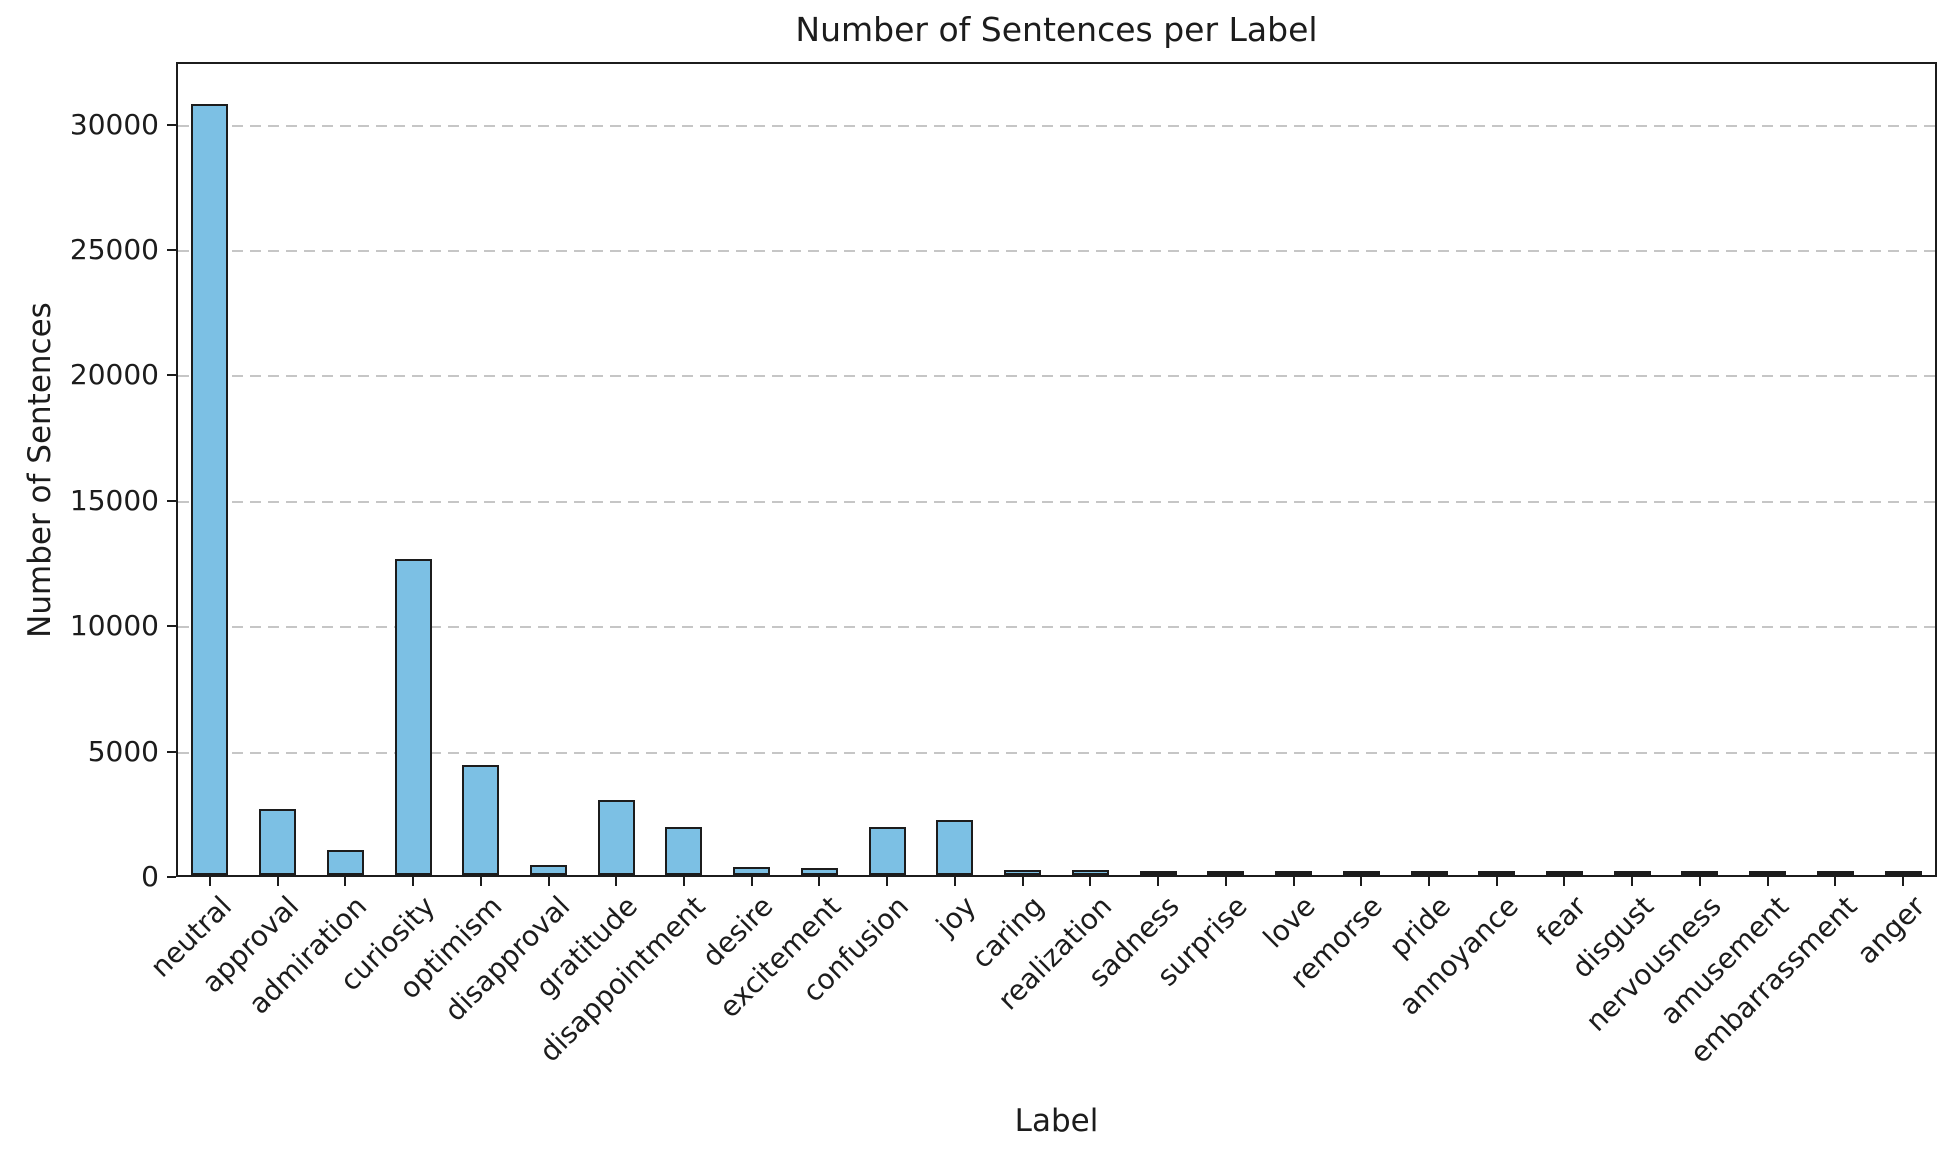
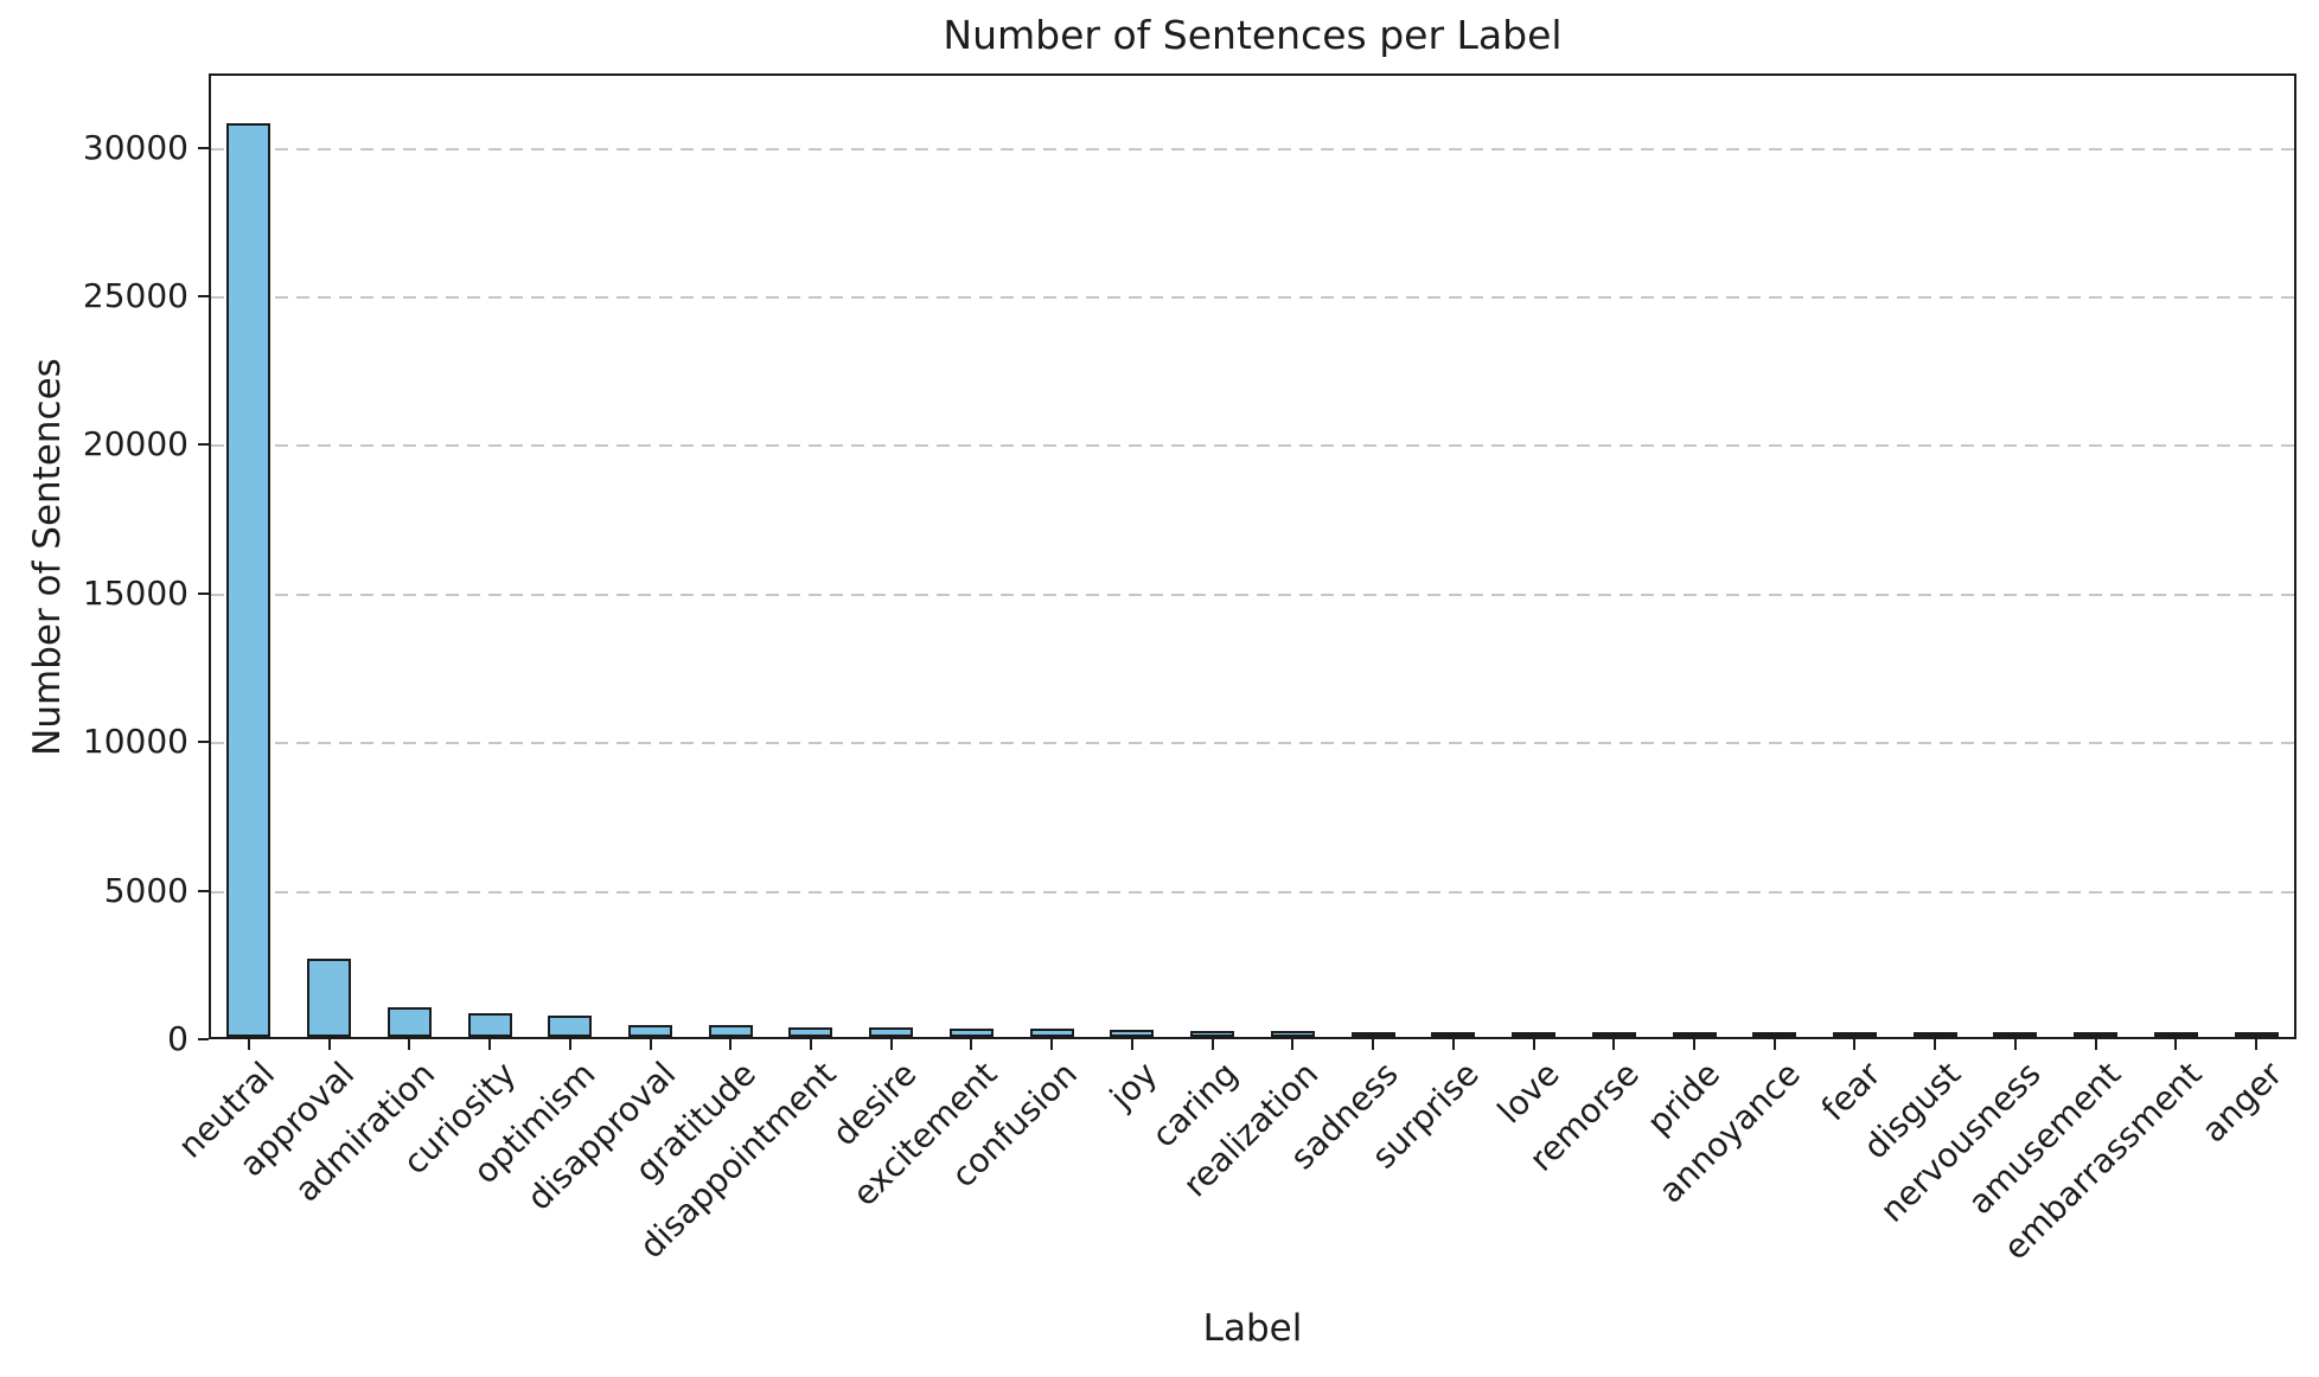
curiosity: 12600 -> 800
optimism: 4400 -> 700
gratitude: 3000 -> 400
disappointment: 1900 -> 300
confusion: 1900 -> 300
joy: 2200 -> 200
